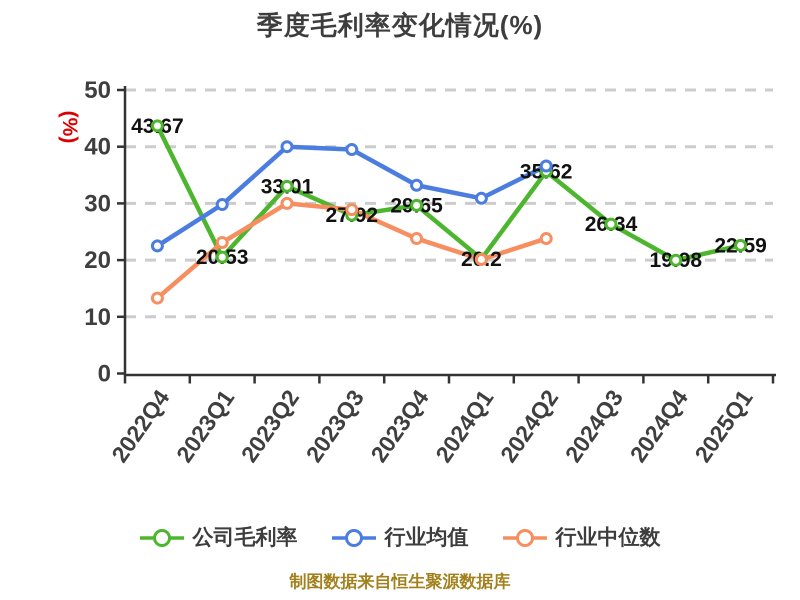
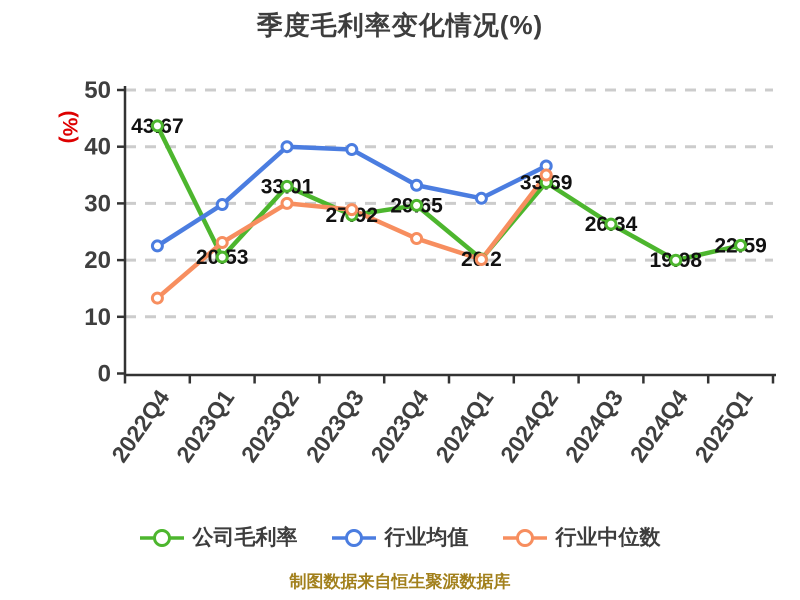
公司毛利率/2024Q2: 35.62 -> 33.69
行业中位数/2024Q2: 24 -> 35
